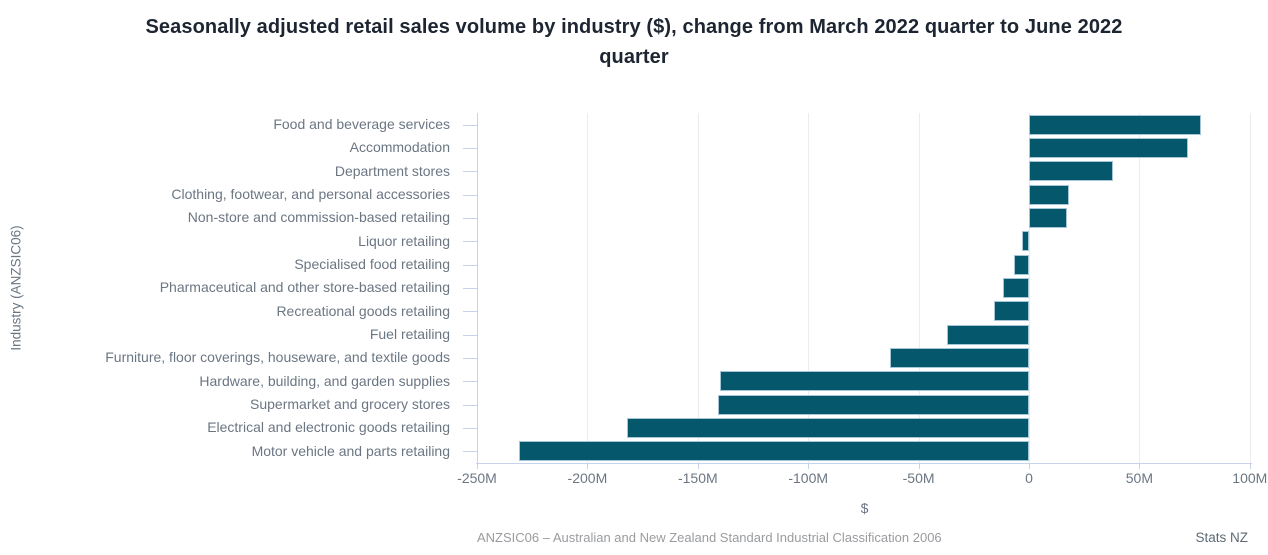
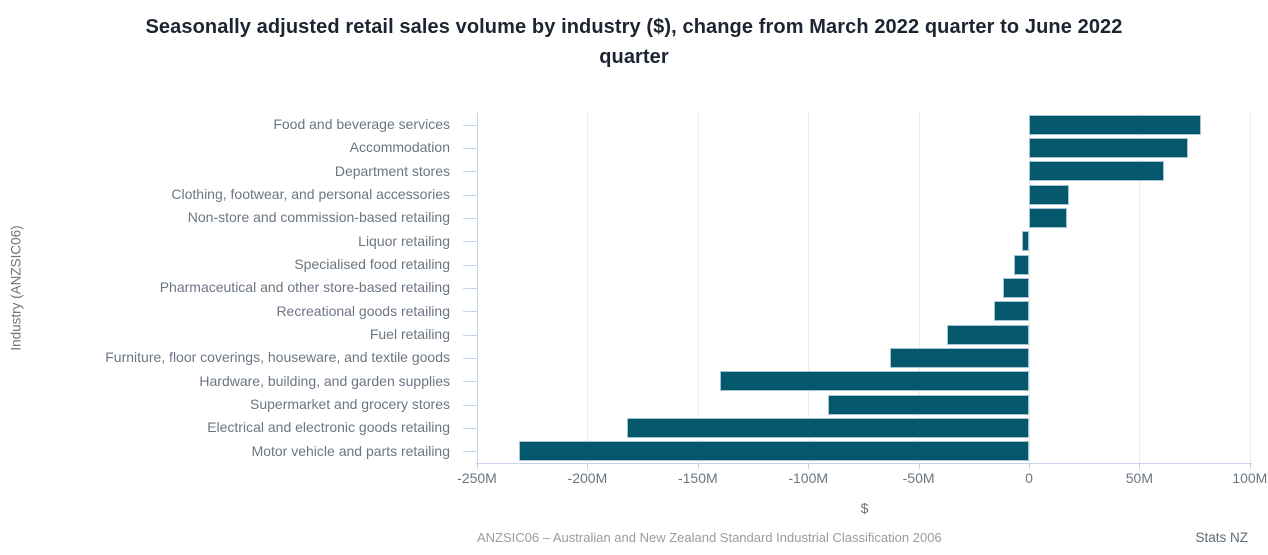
Department stores: 38M -> 61M
Supermarket and grocery stores: -141M -> -91M
